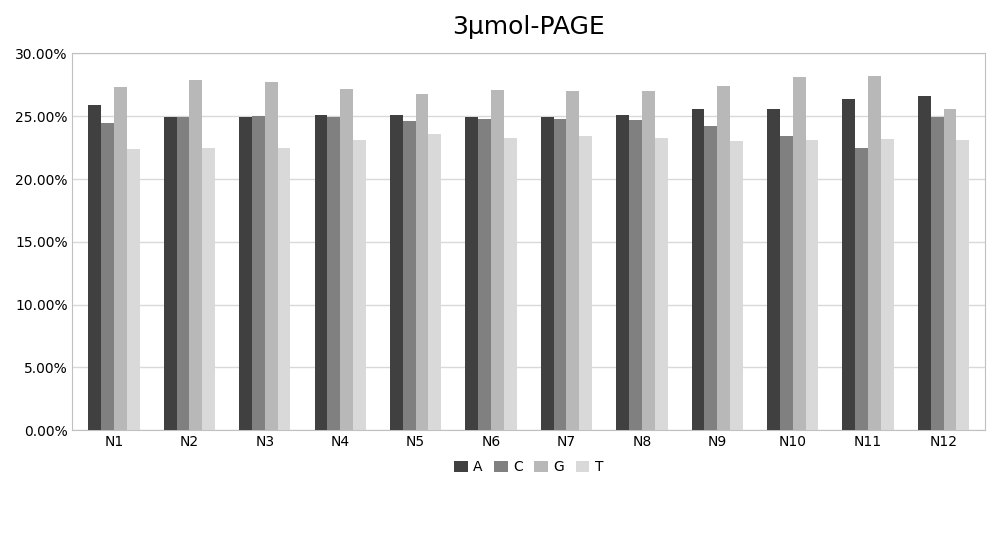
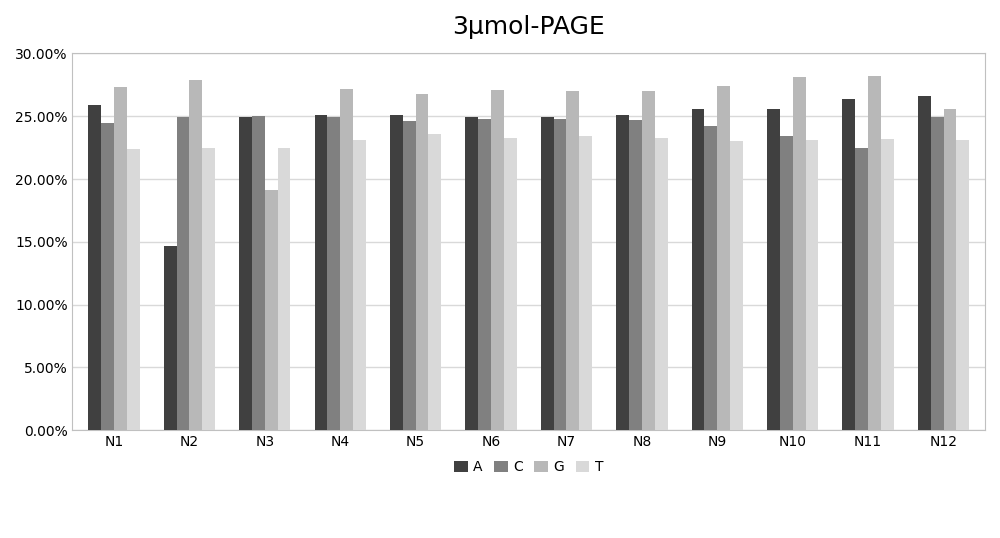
A/N2: 24.9% -> 14.7%
G/N3: 27.7% -> 19.1%
